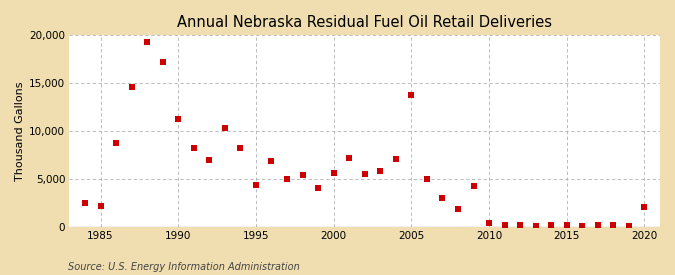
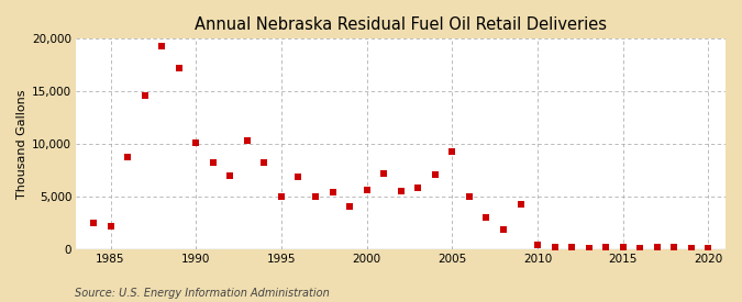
1990: 11,200 -> 10,100
1995: 4,400 -> 5,000
2005: 13,800 -> 9,300
2020: 2,000 -> 100
